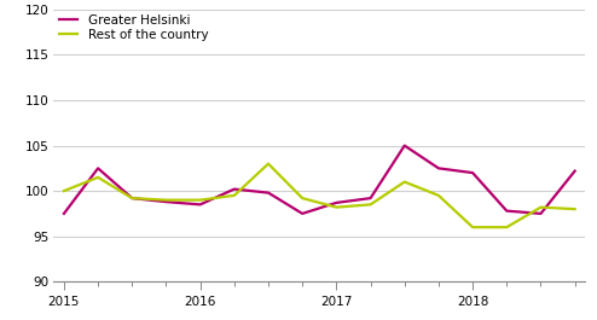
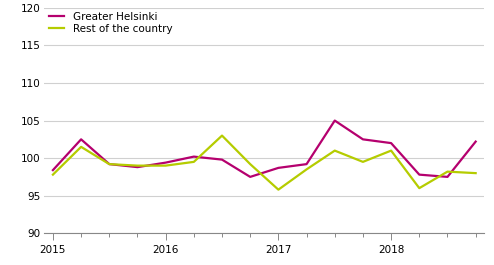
Greater Helsinki/2015: 97.5 -> 98.4
Rest of the country/2015: 100.0 -> 97.8
Greater Helsinki/2016: 98.5 -> 99.4
Rest of the country/2017: 98.2 -> 95.8
Rest of the country/2018: 96.0 -> 101.0
